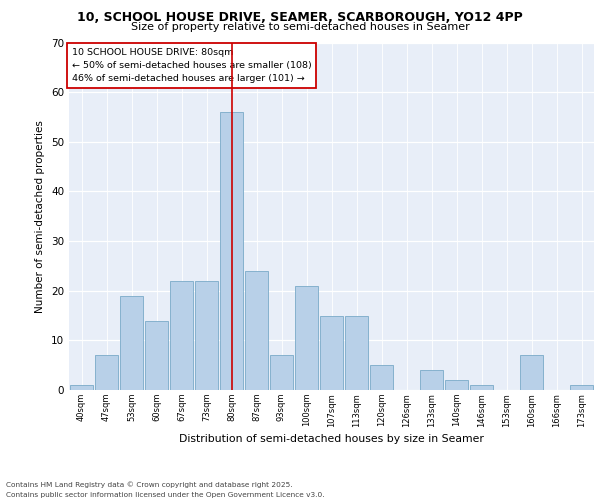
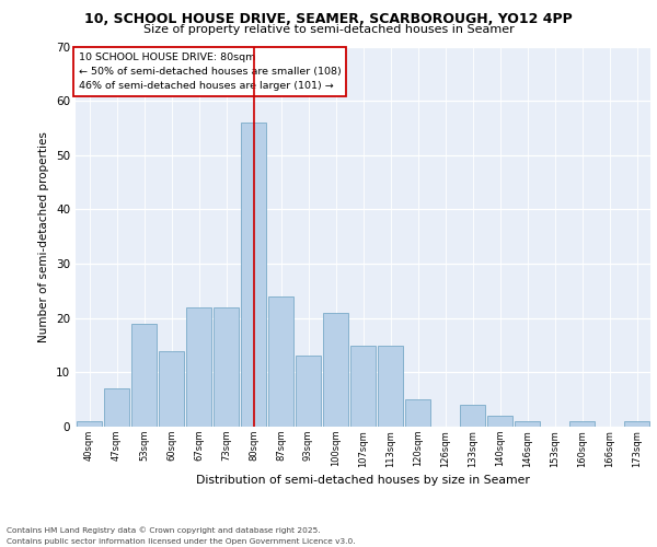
93sqm: 7 -> 13
160sqm: 7 -> 1
